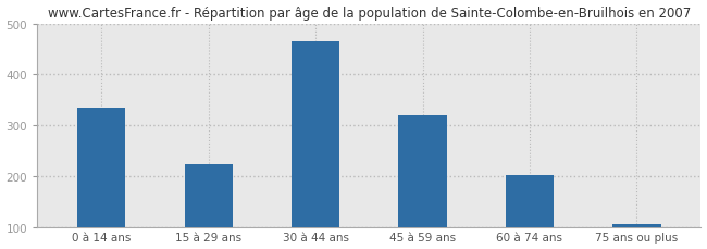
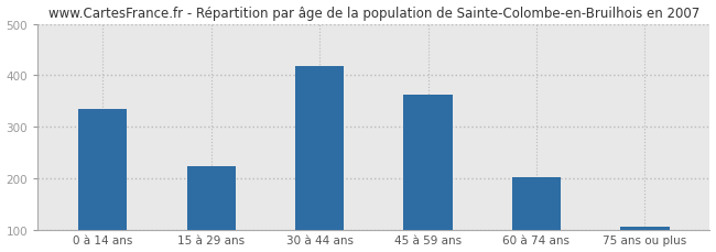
30 à 44 ans: 465 -> 418
45 à 59 ans: 320 -> 362
